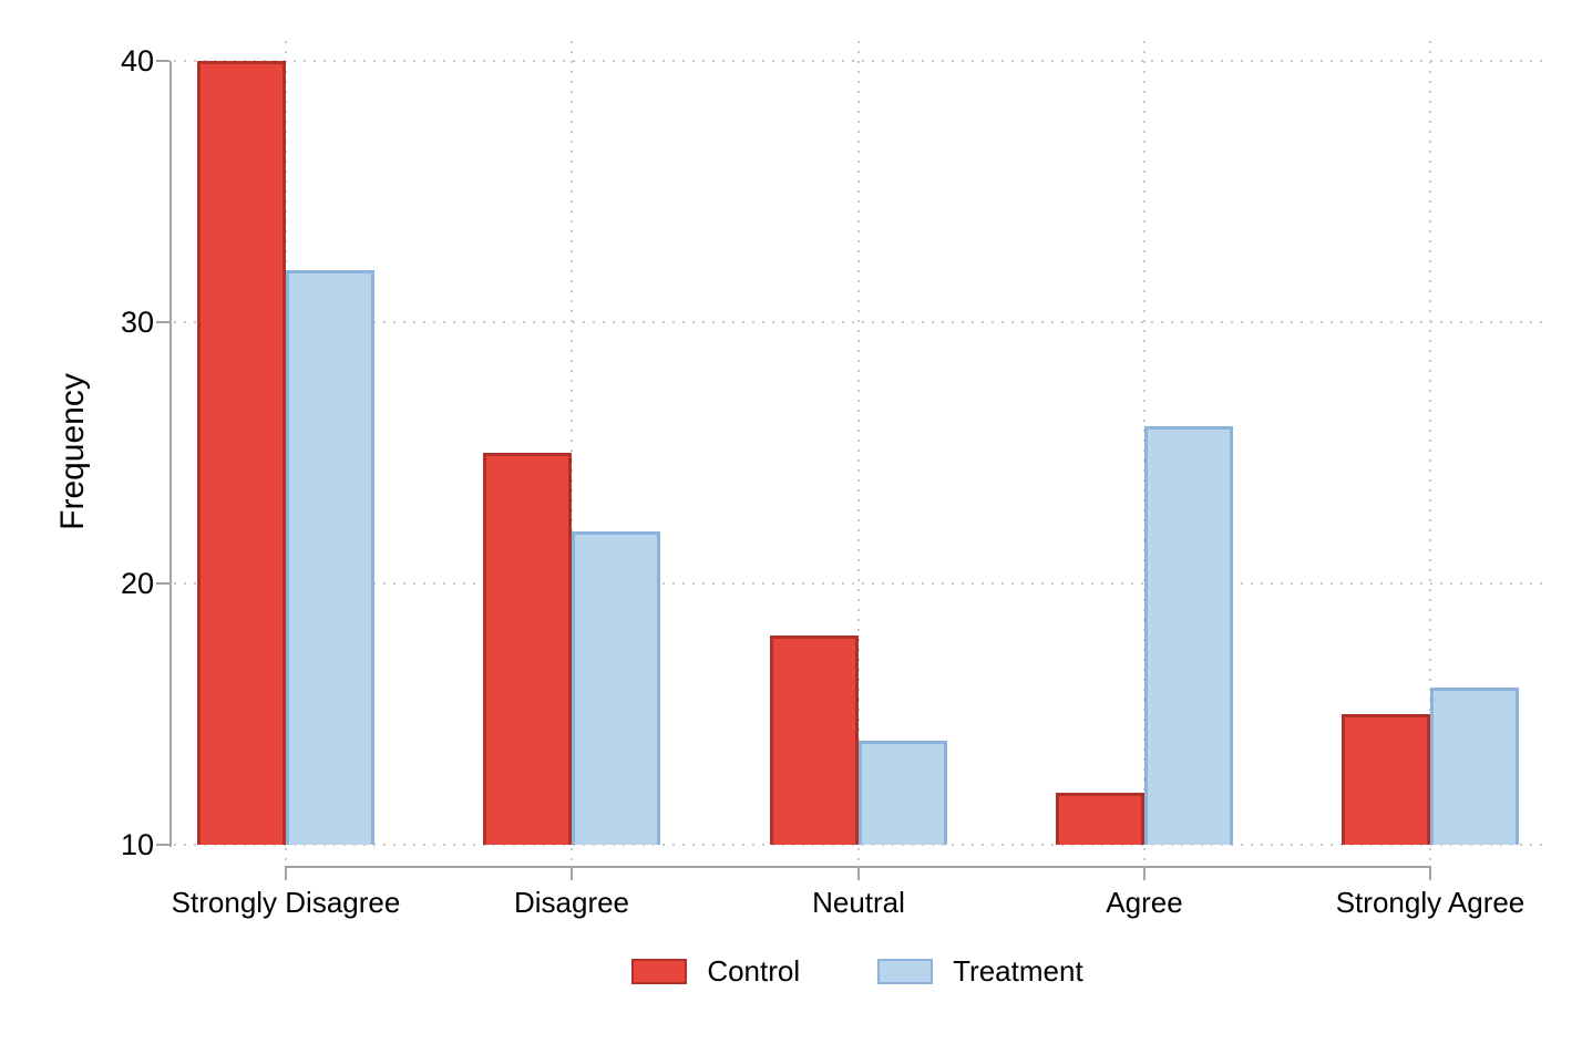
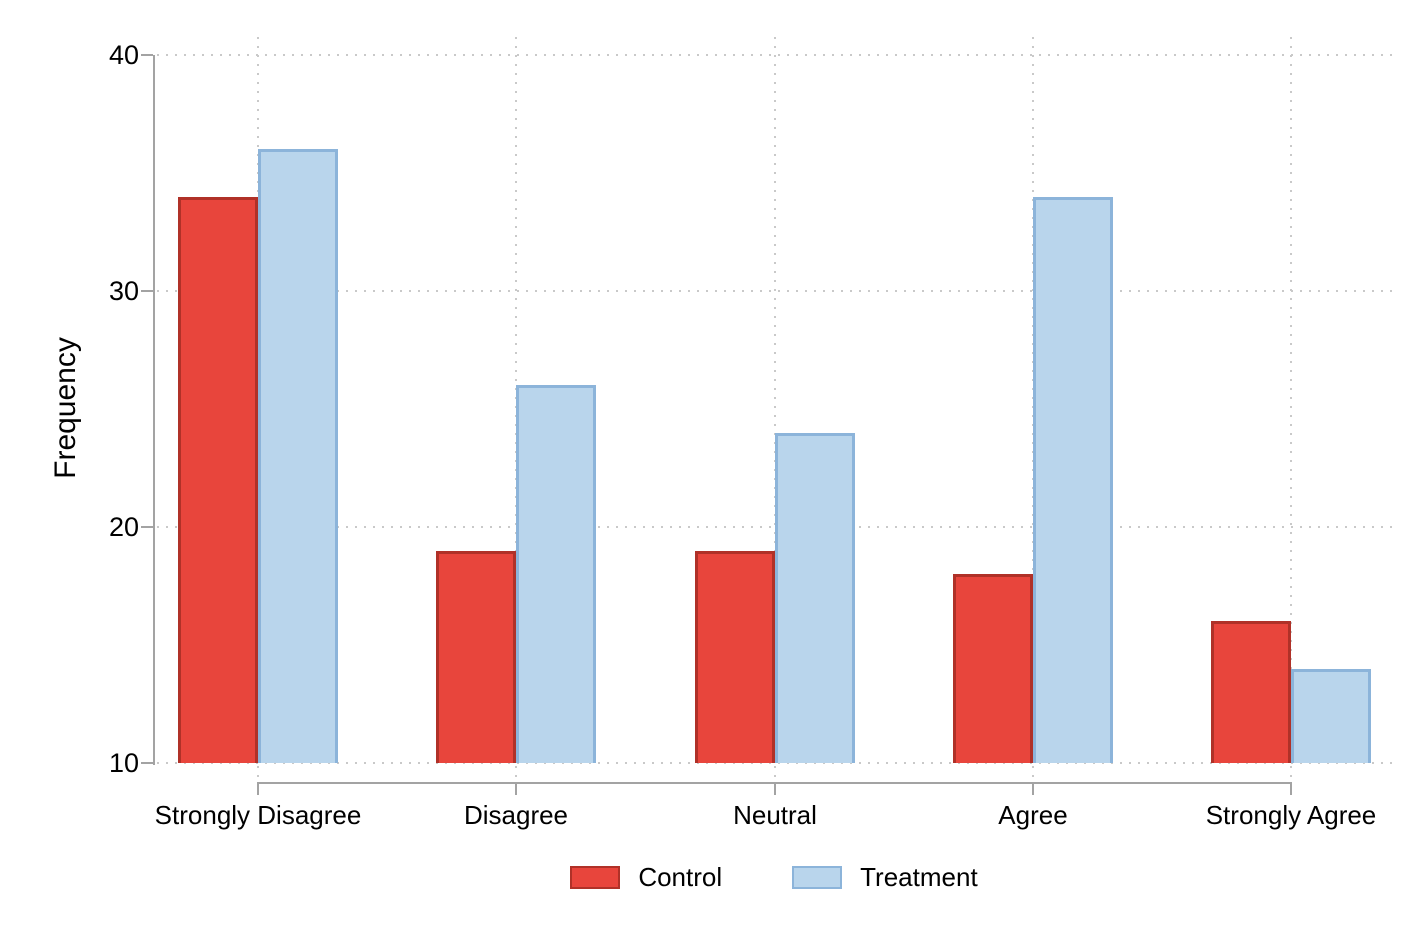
Control/Strongly Disagree: 40 -> 34
Treatment/Strongly Disagree: 32 -> 36
Control/Disagree: 25 -> 19
Treatment/Disagree: 22 -> 26
Control/Neutral: 18 -> 19
Treatment/Neutral: 14 -> 24
Control/Agree: 12 -> 18
Treatment/Agree: 26 -> 34
Control/Strongly Agree: 15 -> 16
Treatment/Strongly Agree: 16 -> 14
